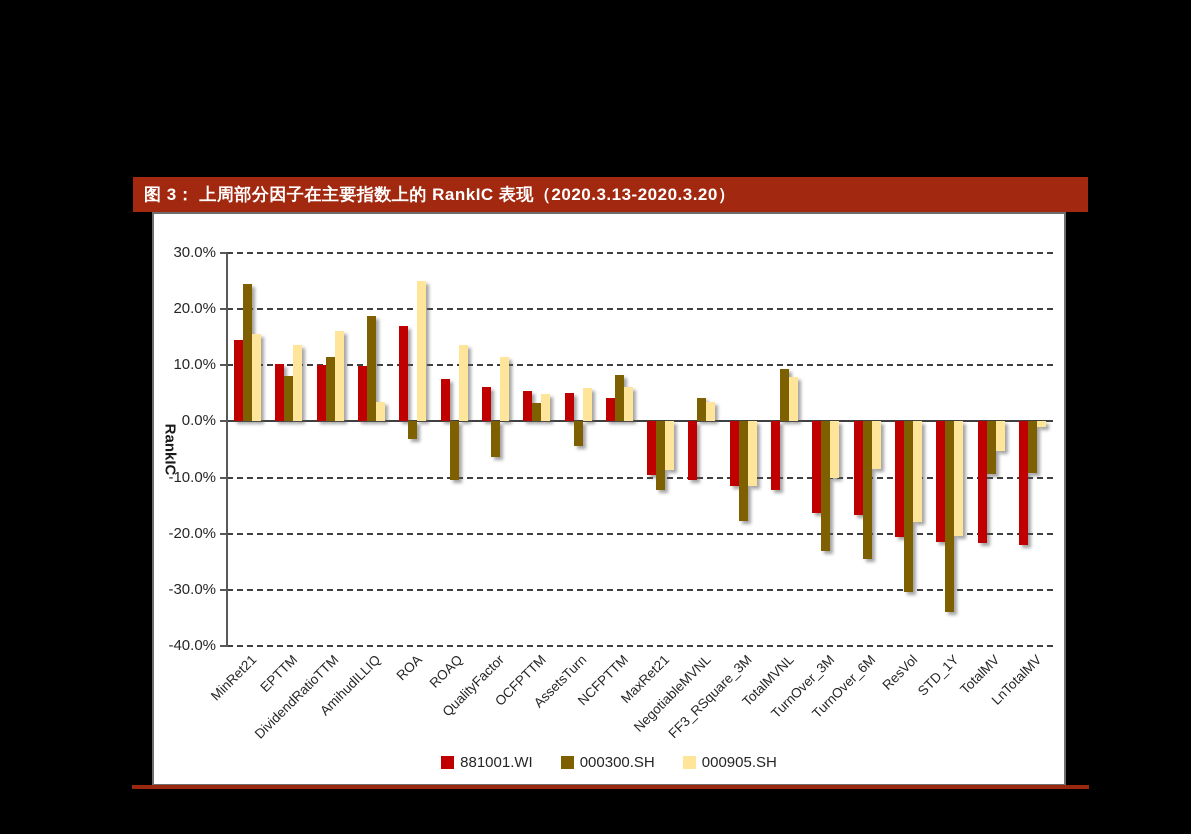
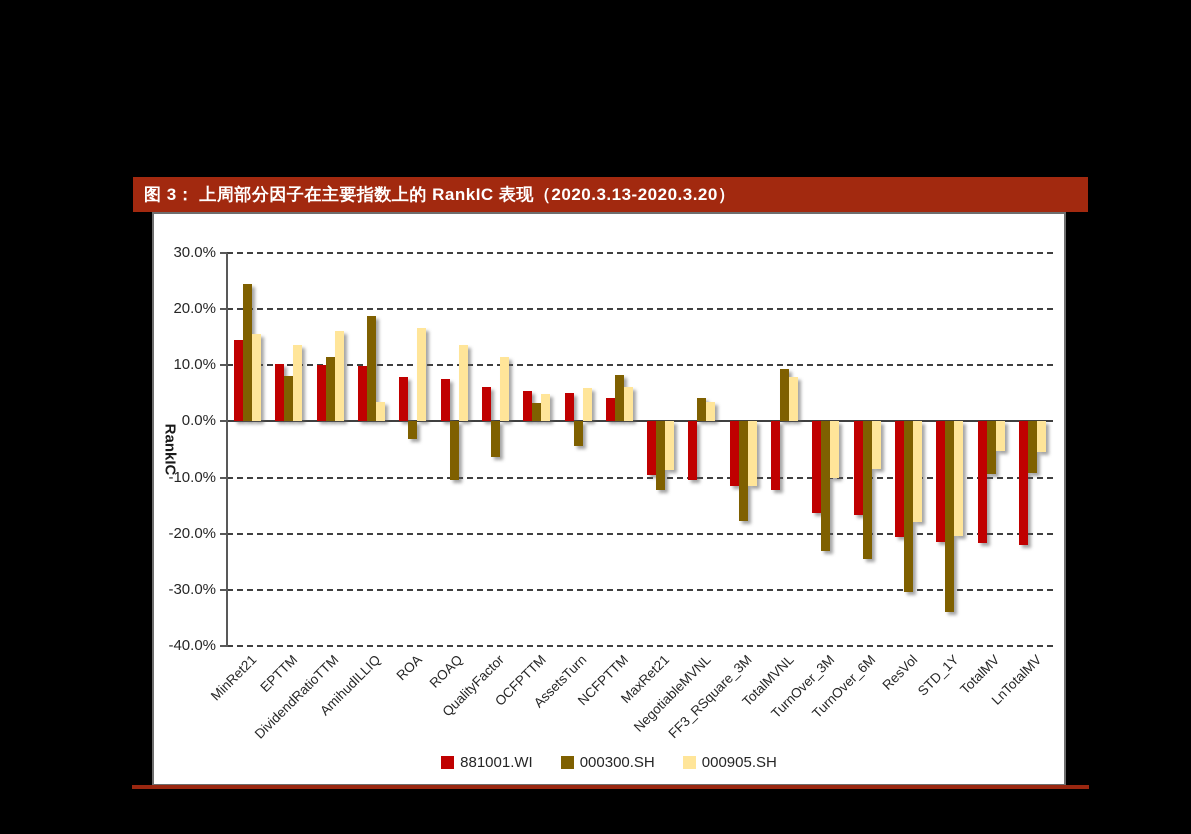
881001.WI/ROA: 17% -> 8%
000905.SH/ROA: 25% -> 17%
000905.SH/LnTotalMV: -1% -> -5%
